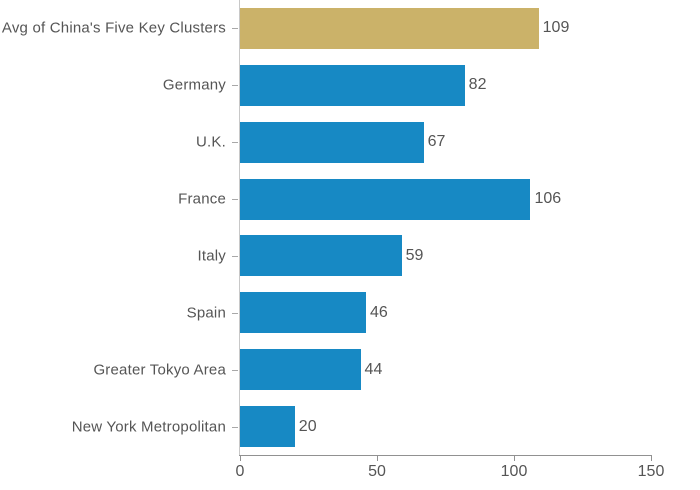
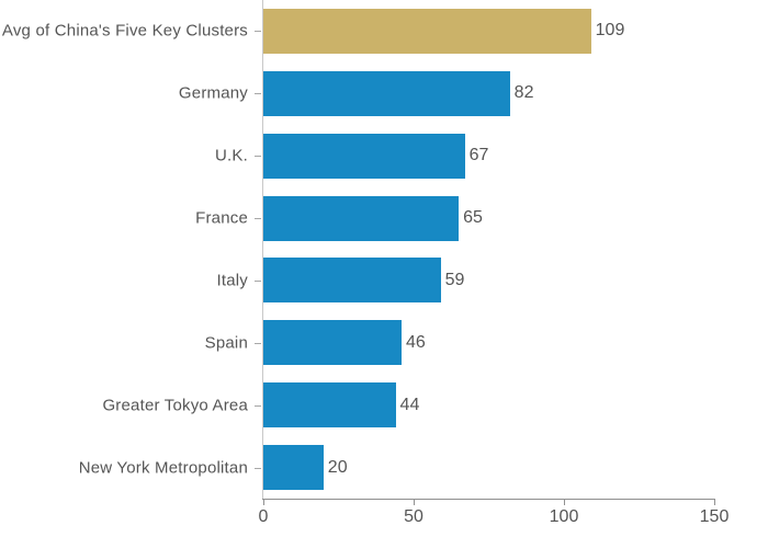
France: 106 -> 65
